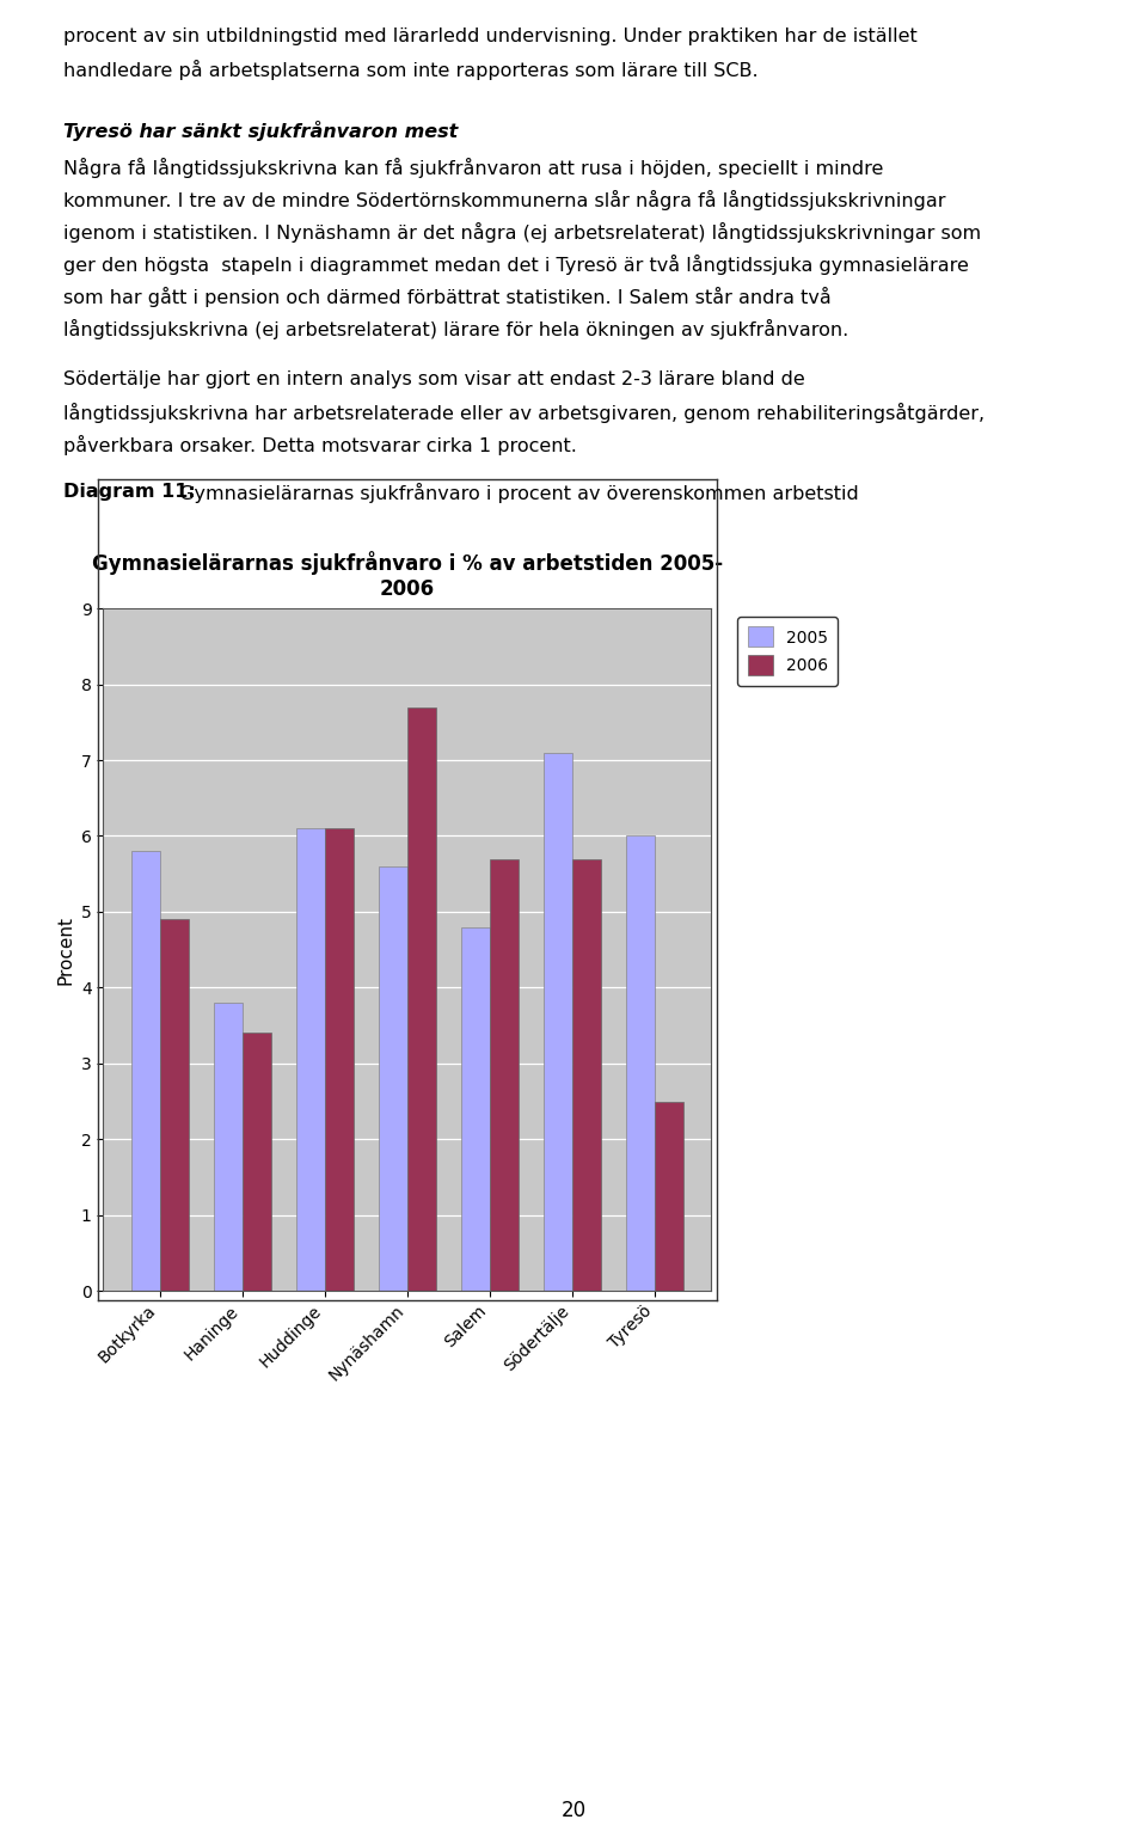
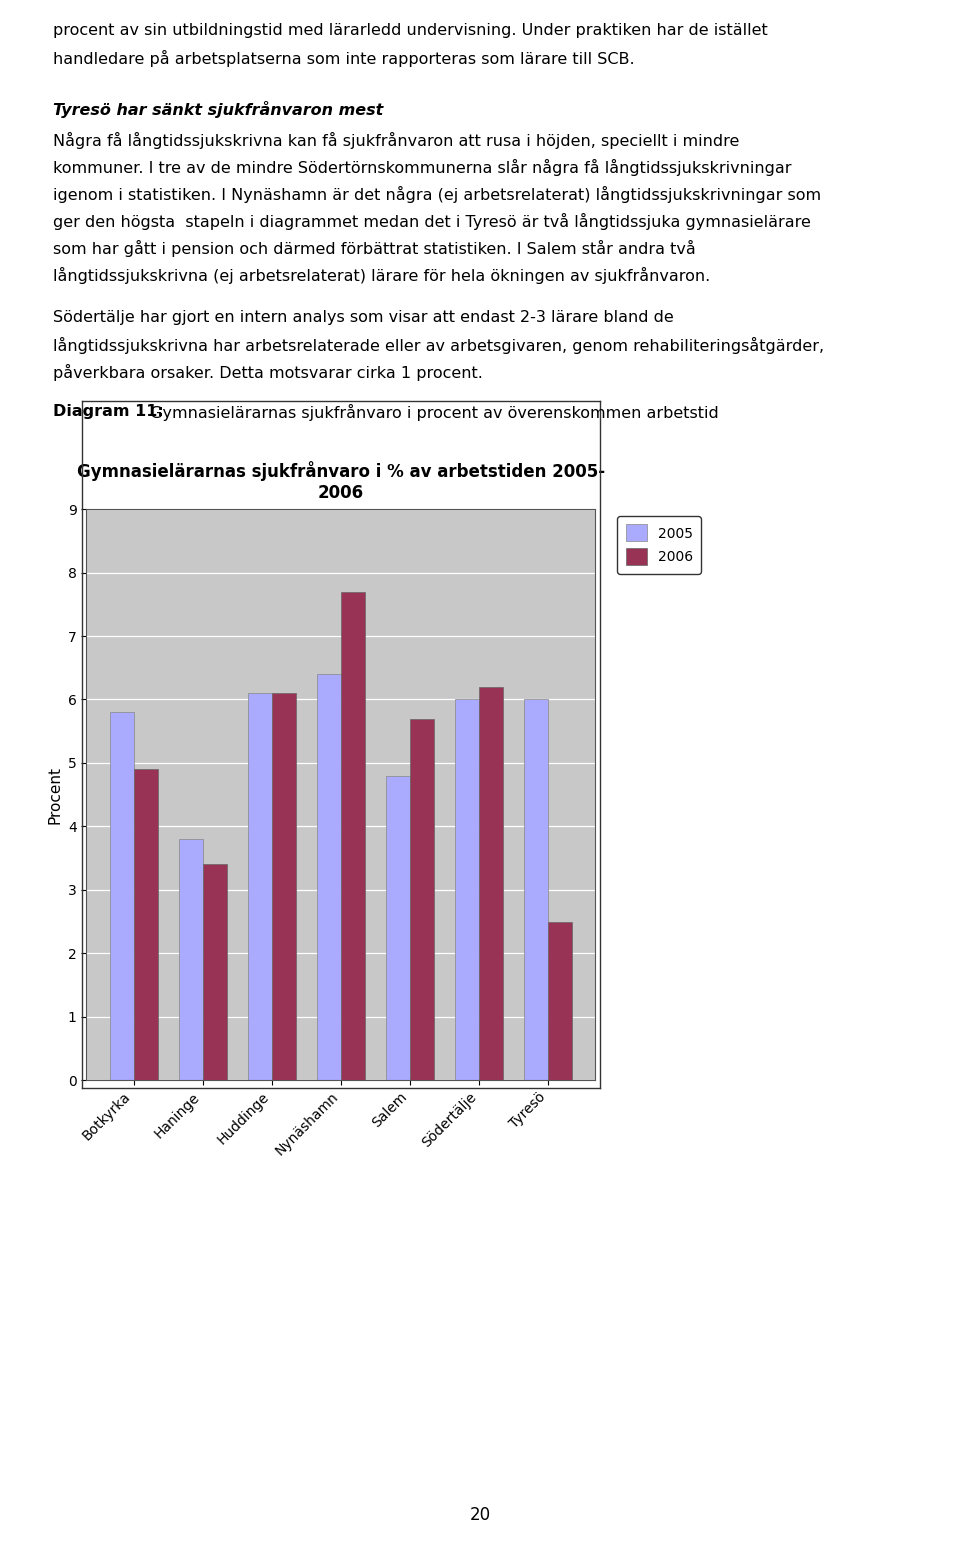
2005/Nynäshamn: 5.6 -> 6.4
2005/Södertälje: 7.1 -> 6.0
2006/Södertälje: 5.7 -> 6.2
